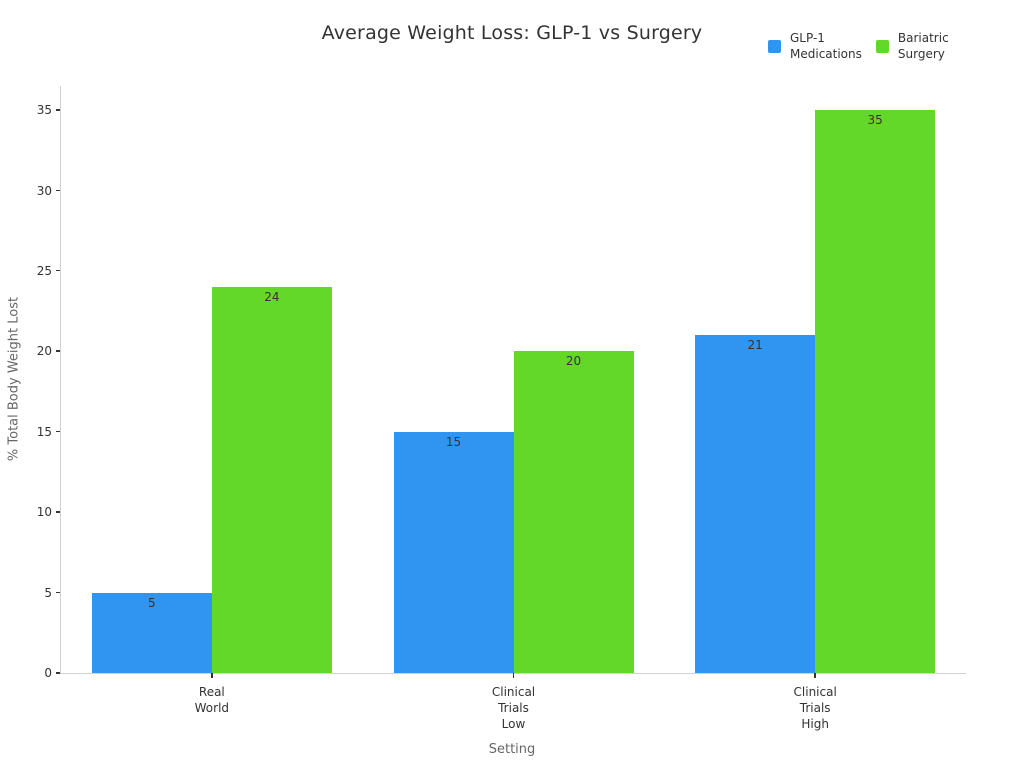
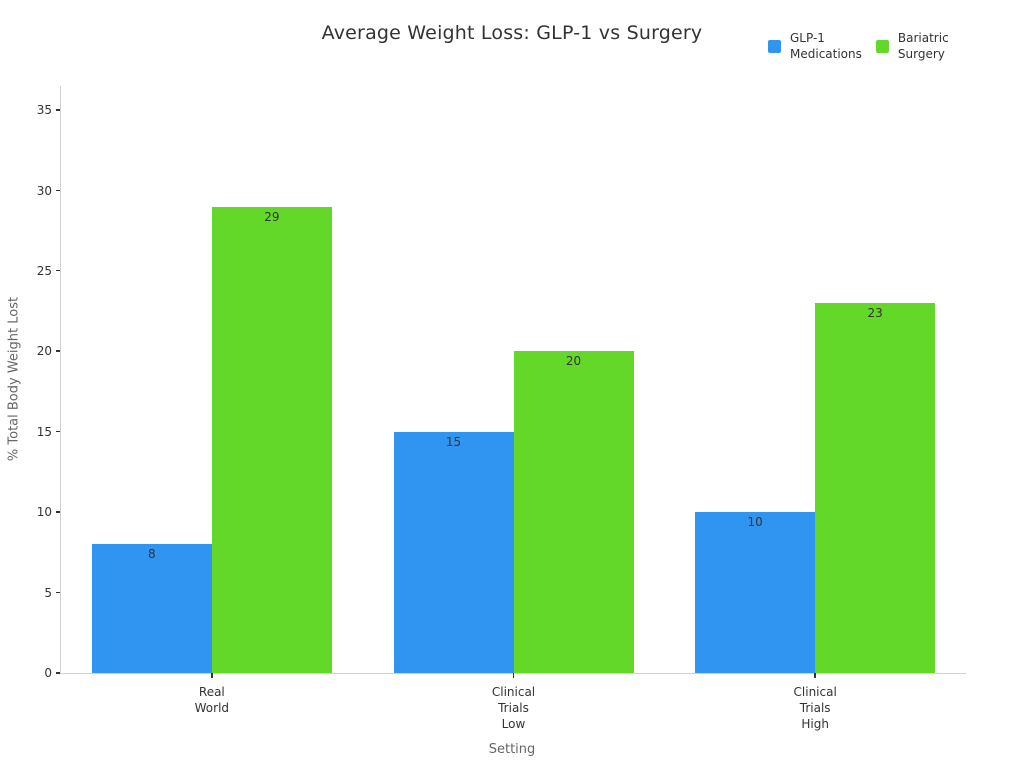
GLP-1 Medications/Real World: 5 -> 8
Bariatric Surgery/Real World: 24 -> 29
GLP-1 Medications/Clinical Trials High: 21 -> 10
Bariatric Surgery/Clinical Trials High: 35 -> 23
